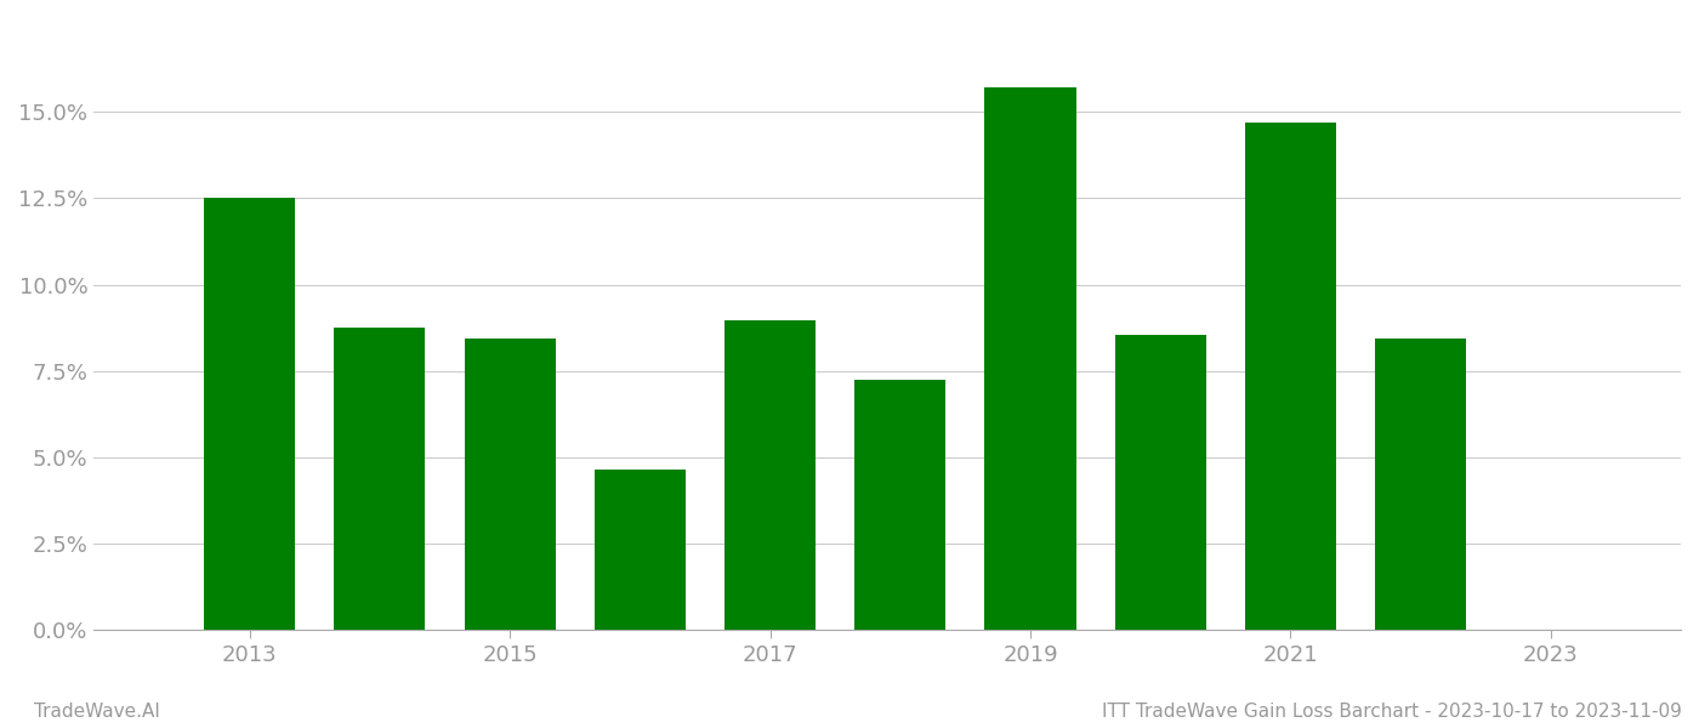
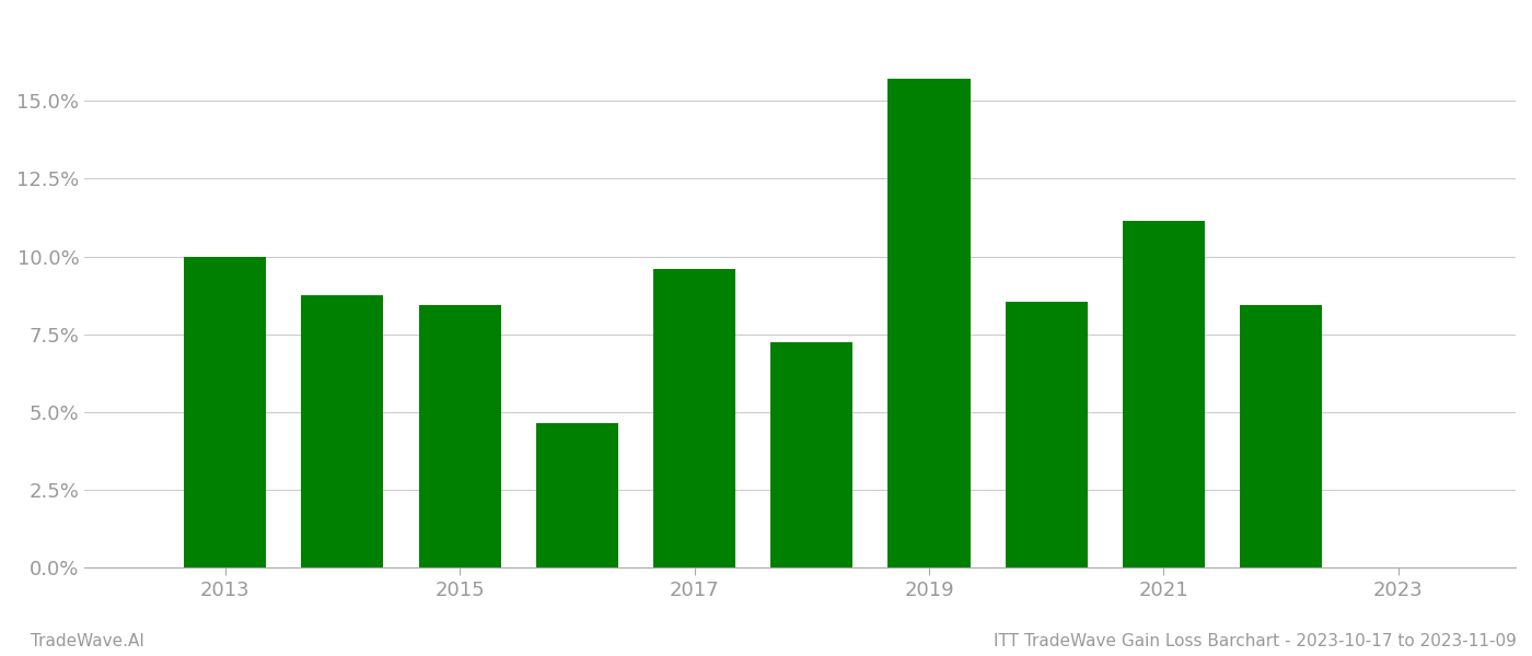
2013: 12.50% -> 9.98%
2017: 8.95% -> 9.60%
2021: 14.70% -> 11.15%
